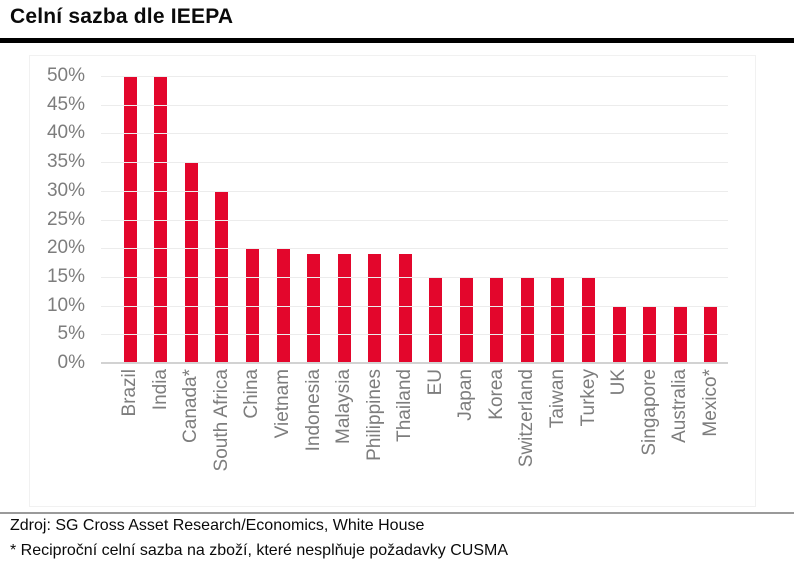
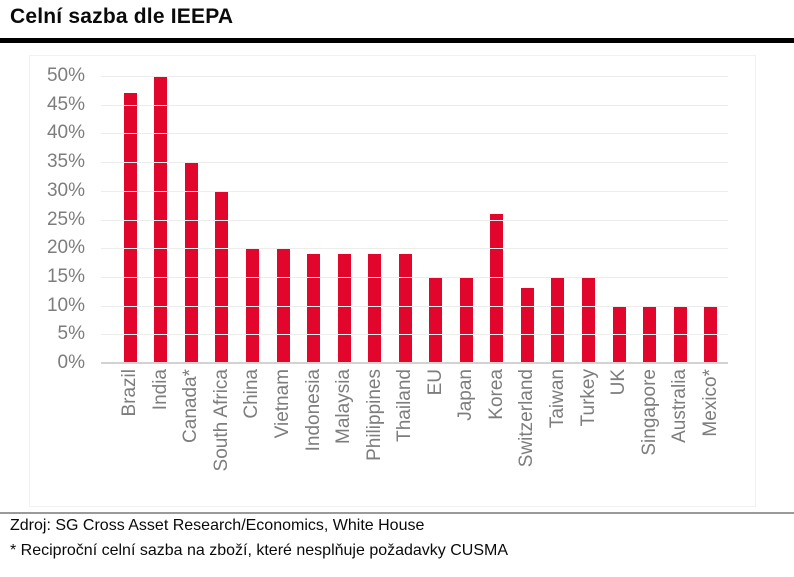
Brazil: 50% -> 47%
Korea: 15% -> 26%
Switzerland: 15% -> 13%
